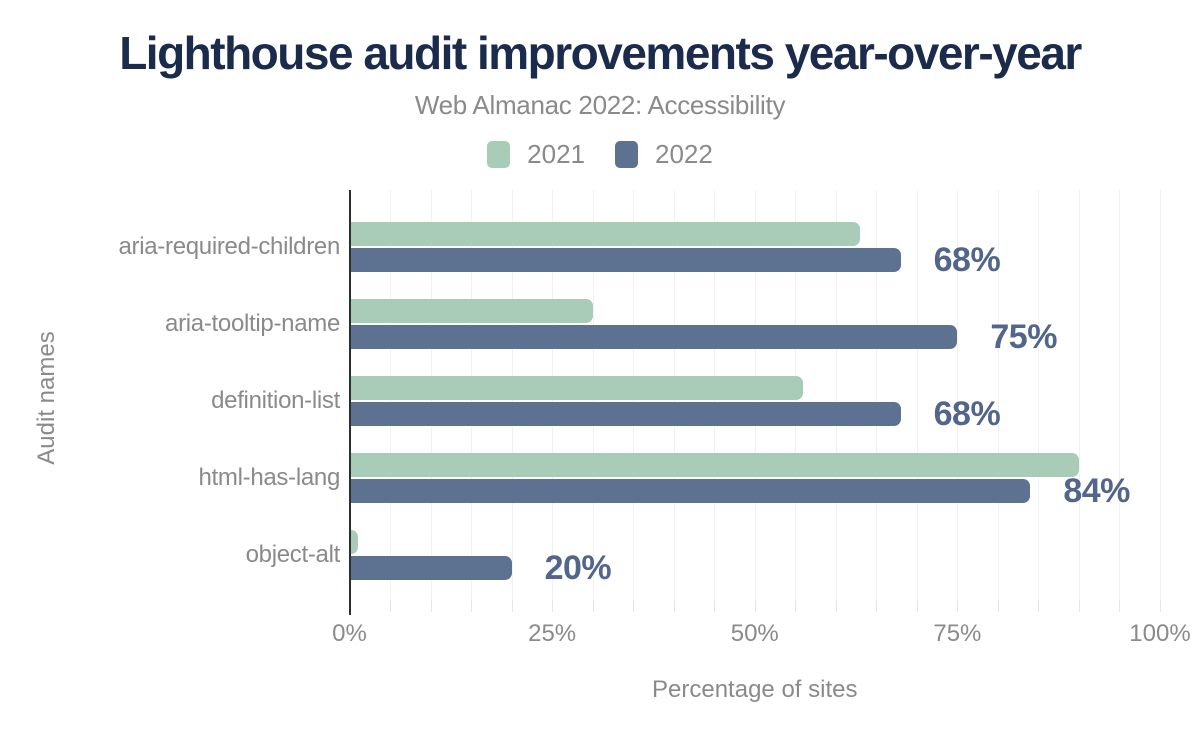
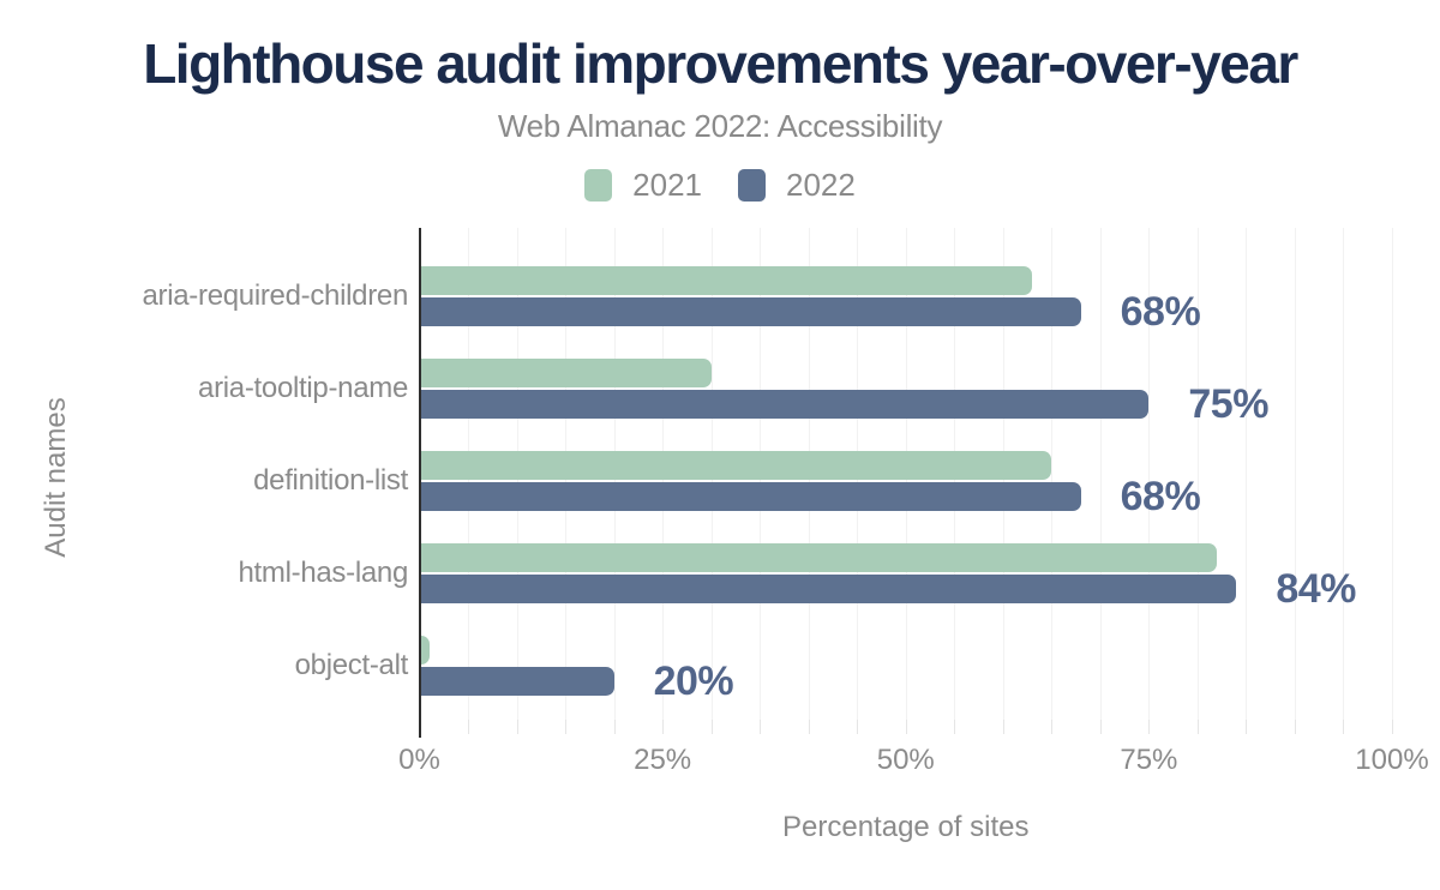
2021/definition-list: 56% -> 65%
2021/html-has-lang: 90% -> 82%
